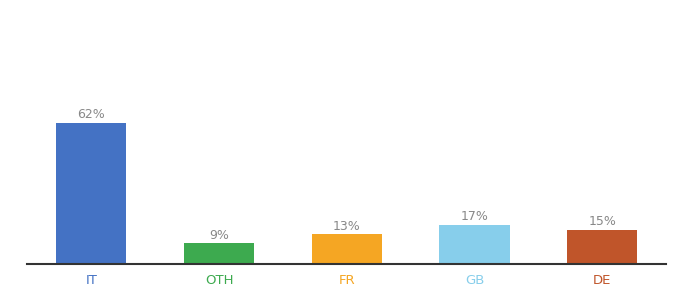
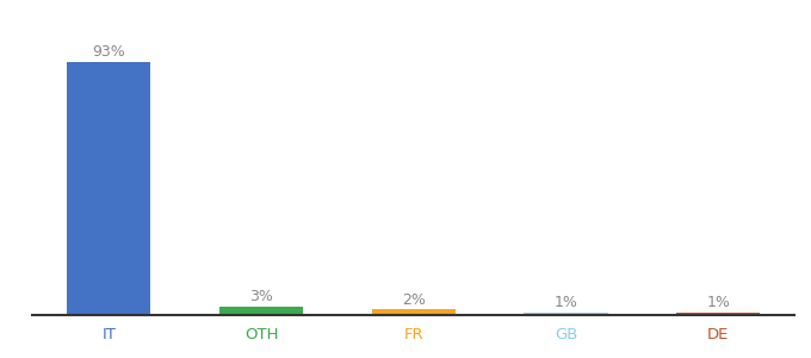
IT: 62% -> 93%
OTH: 9% -> 3%
FR: 13% -> 2%
GB: 17% -> 1%
DE: 15% -> 1%
